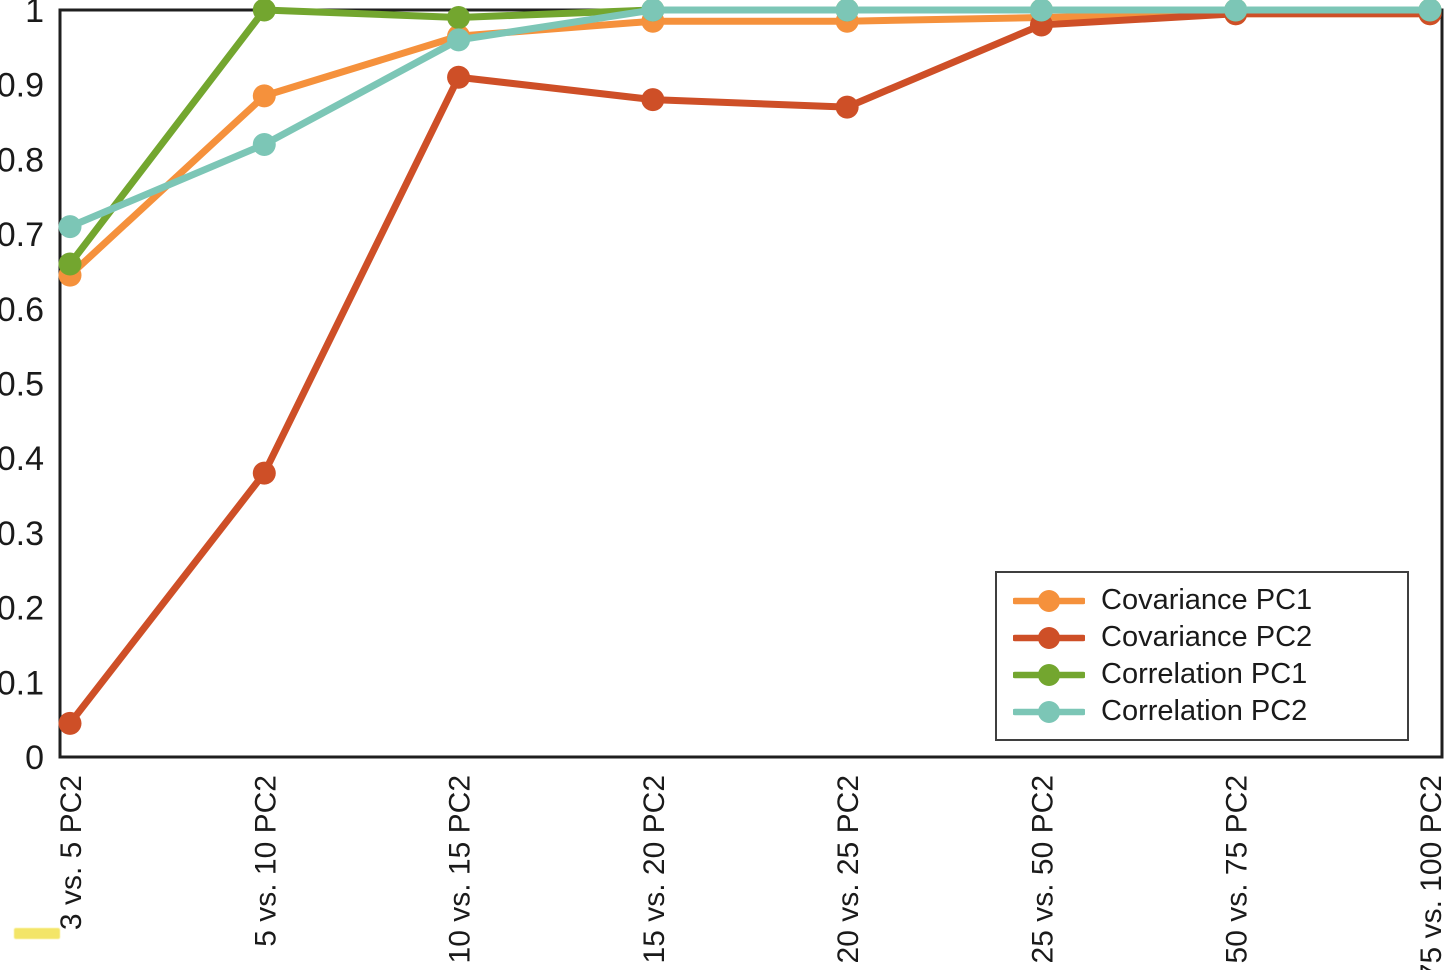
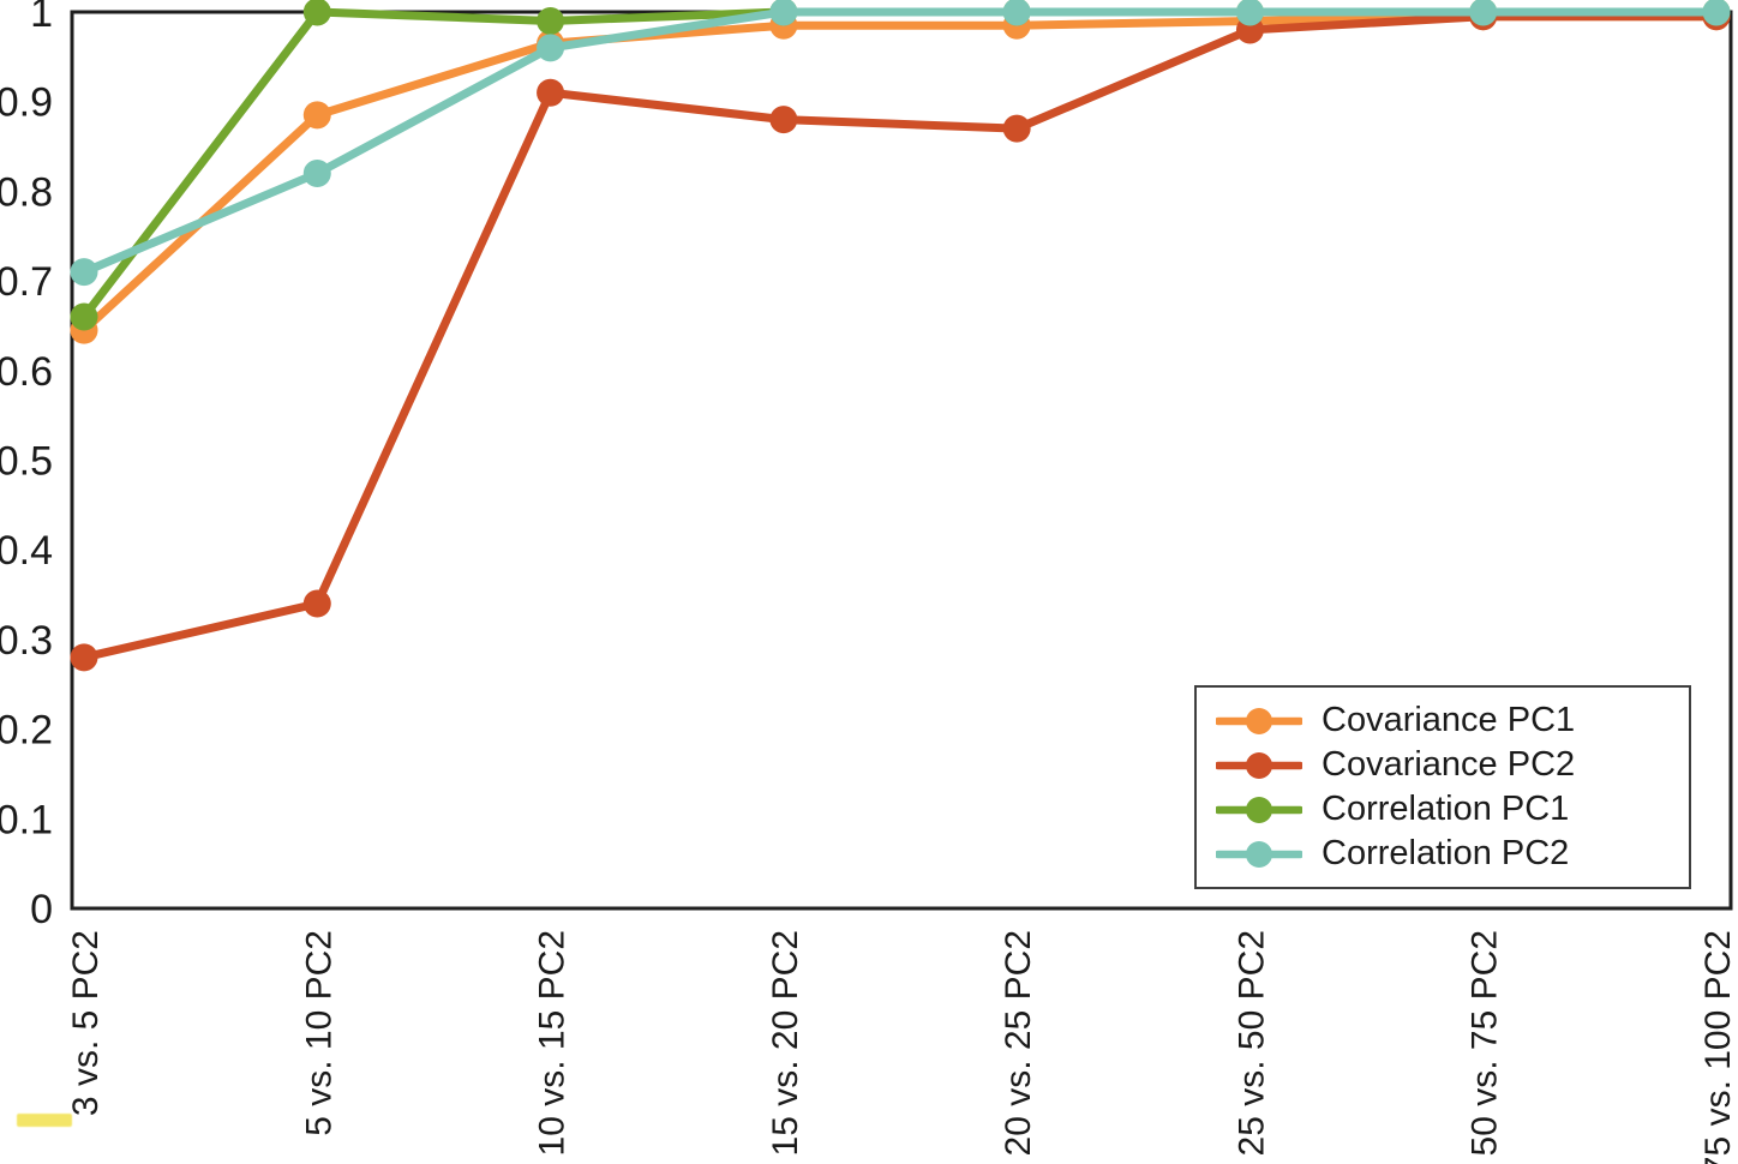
Covariance PC2/3 vs. 5 PC2: 0.04 -> 0.28
Covariance PC2/5 vs. 10 PC2: 0.38 -> 0.34
